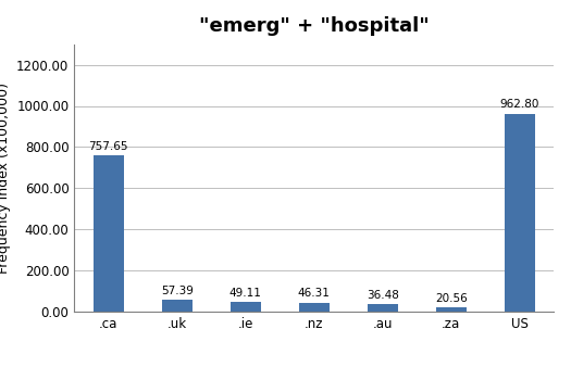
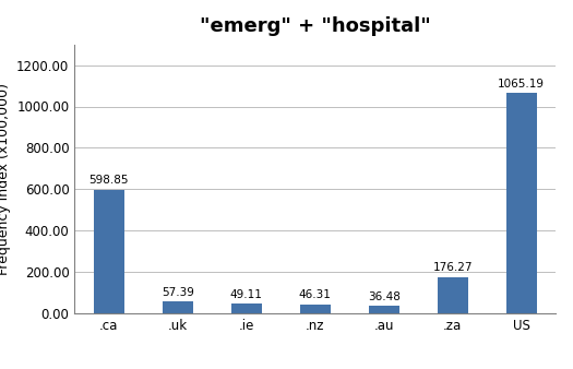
.ca: 757.65 -> 598.85
.za: 20.56 -> 176.27
US: 962.80 -> 1065.19
